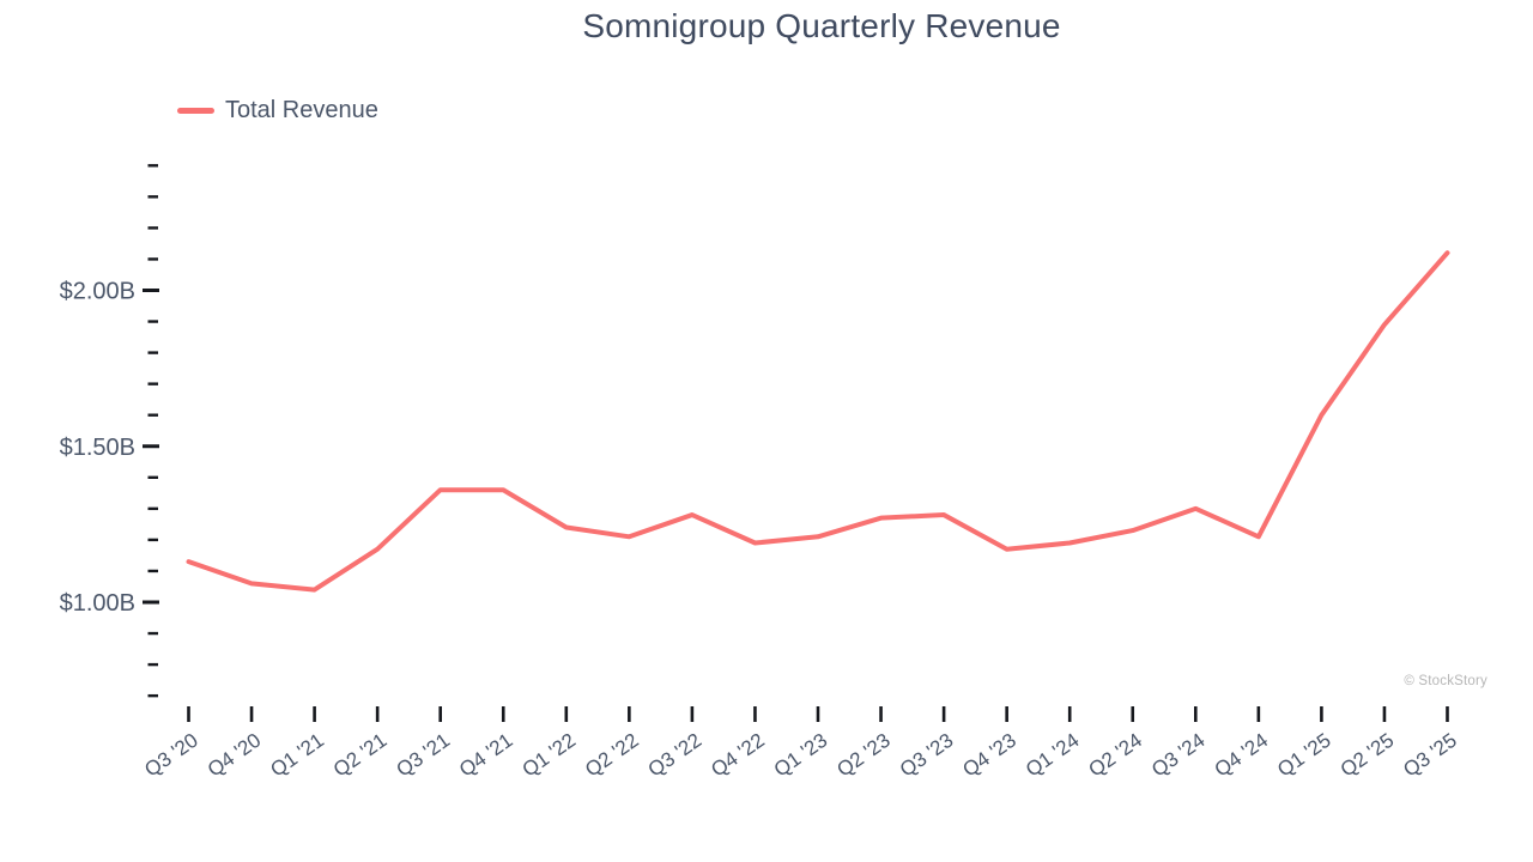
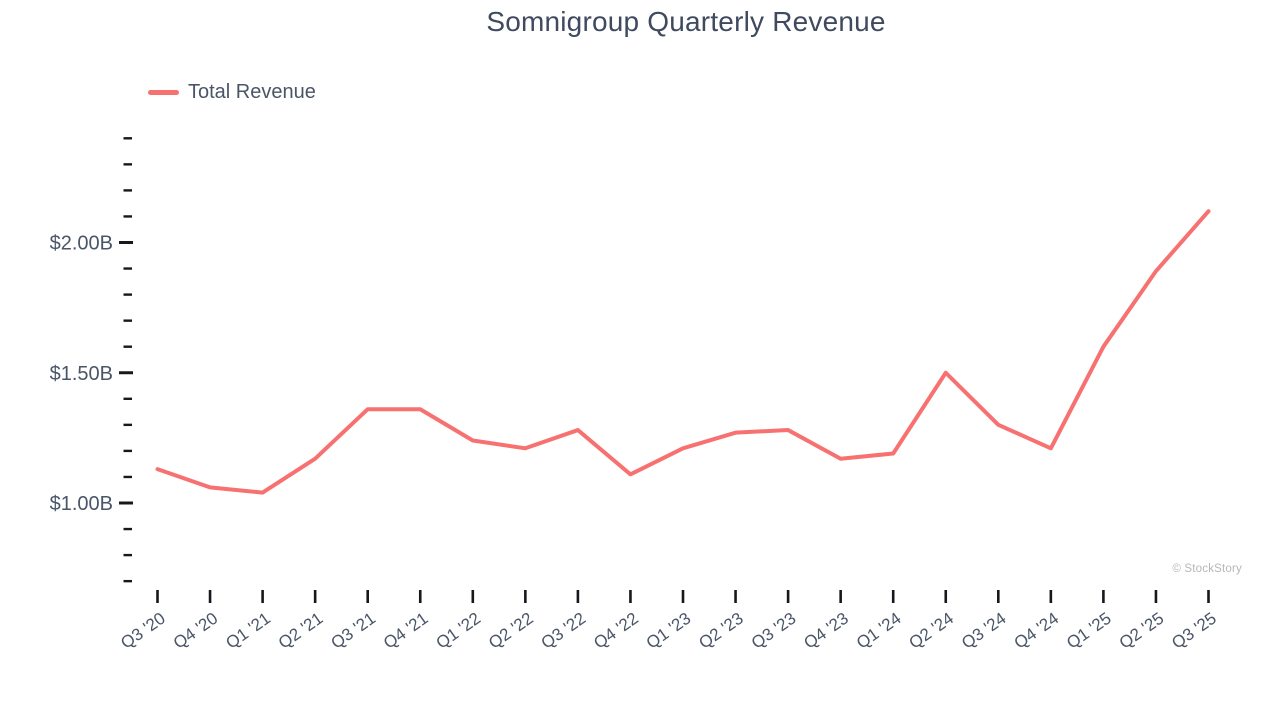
Q4 '22: $1.19B -> $1.11B
Q2 '24: $1.23B -> $1.50B
